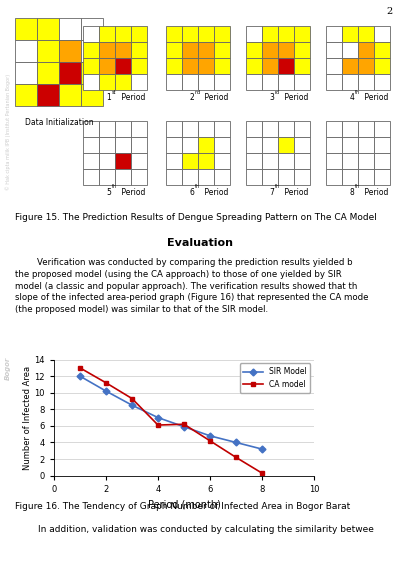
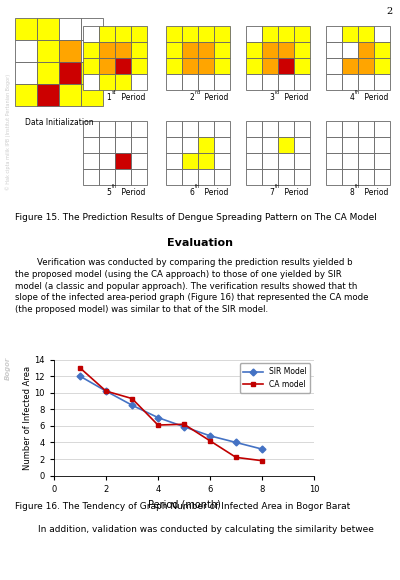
CA model/2: 11.2 -> 10.2
CA model/8: 0.3 -> 1.8
